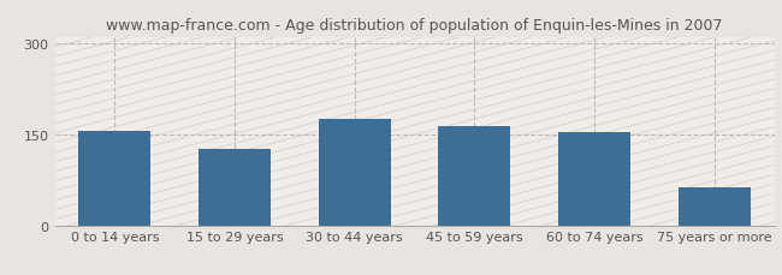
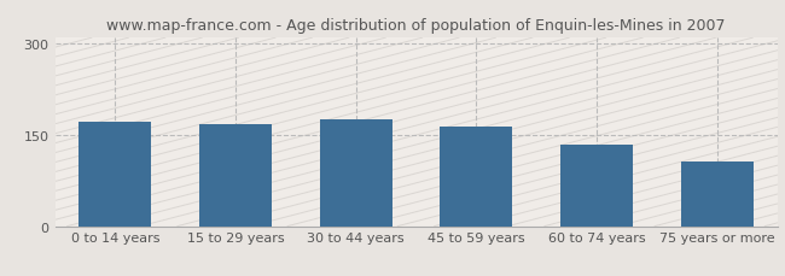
0 to 14 years: 156 -> 172
15 to 29 years: 126 -> 168
60 to 74 years: 154 -> 133
75 years or more: 62 -> 107
